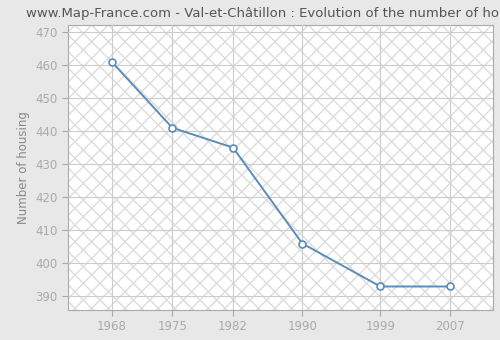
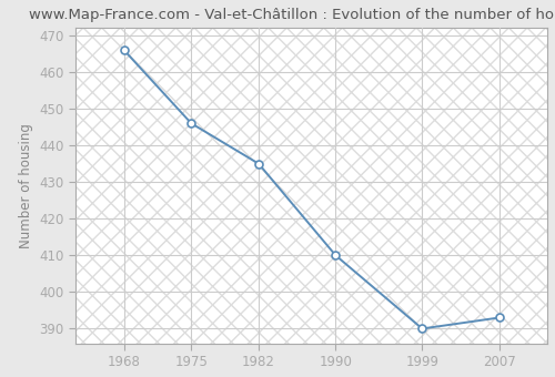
1968: 461 -> 466
1975: 441 -> 446
1990: 406 -> 410
1999: 393 -> 390
